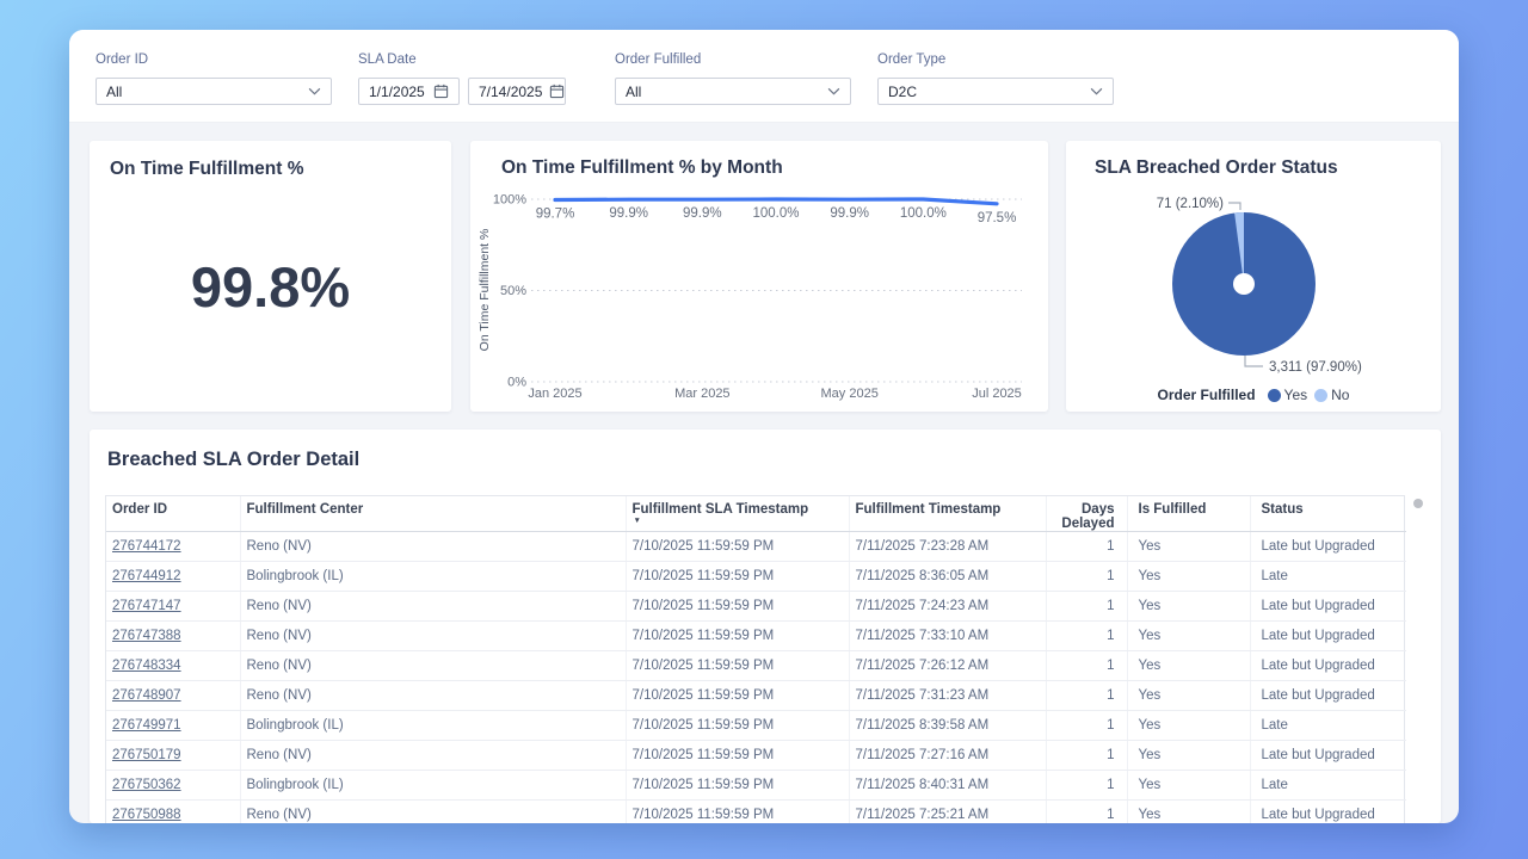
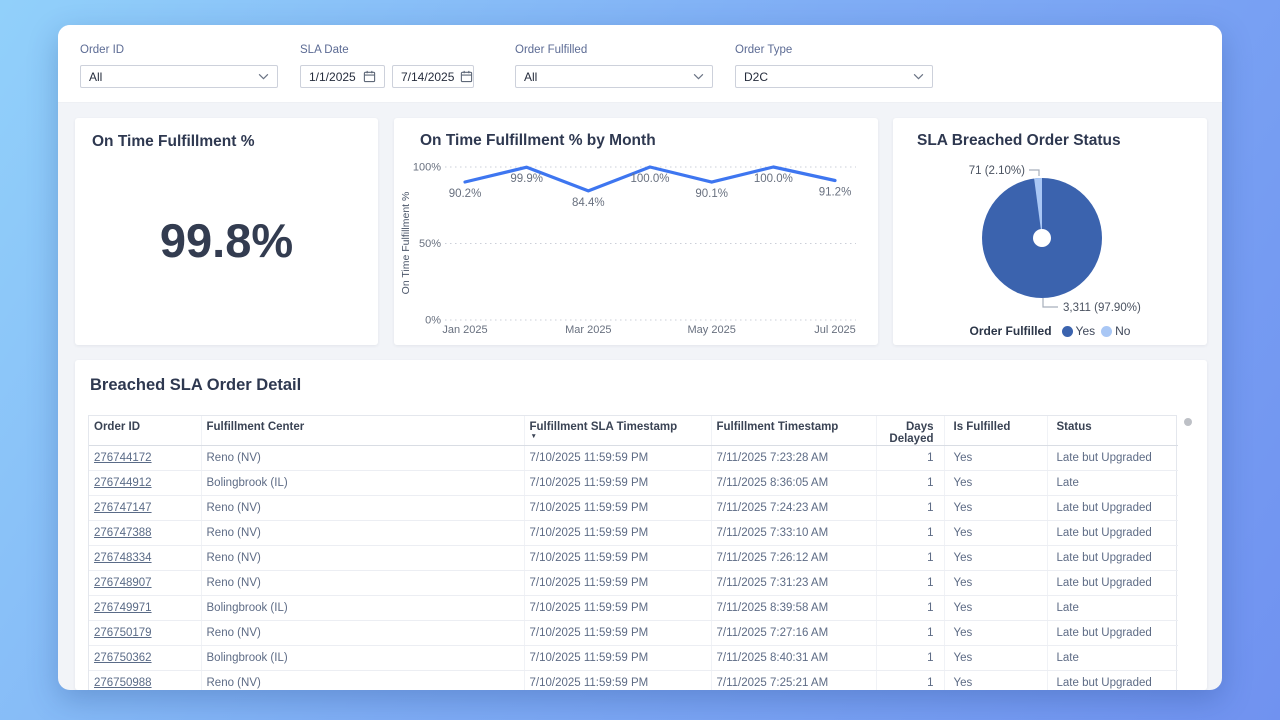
On Time Fulfillment % by Month/Jan 2025: 99.7% -> 90.2%
On Time Fulfillment % by Month/Mar 2025: 99.9% -> 84.4%
On Time Fulfillment % by Month/May 2025: 99.9% -> 90.1%
On Time Fulfillment % by Month/Jul 2025: 97.5% -> 91.2%
